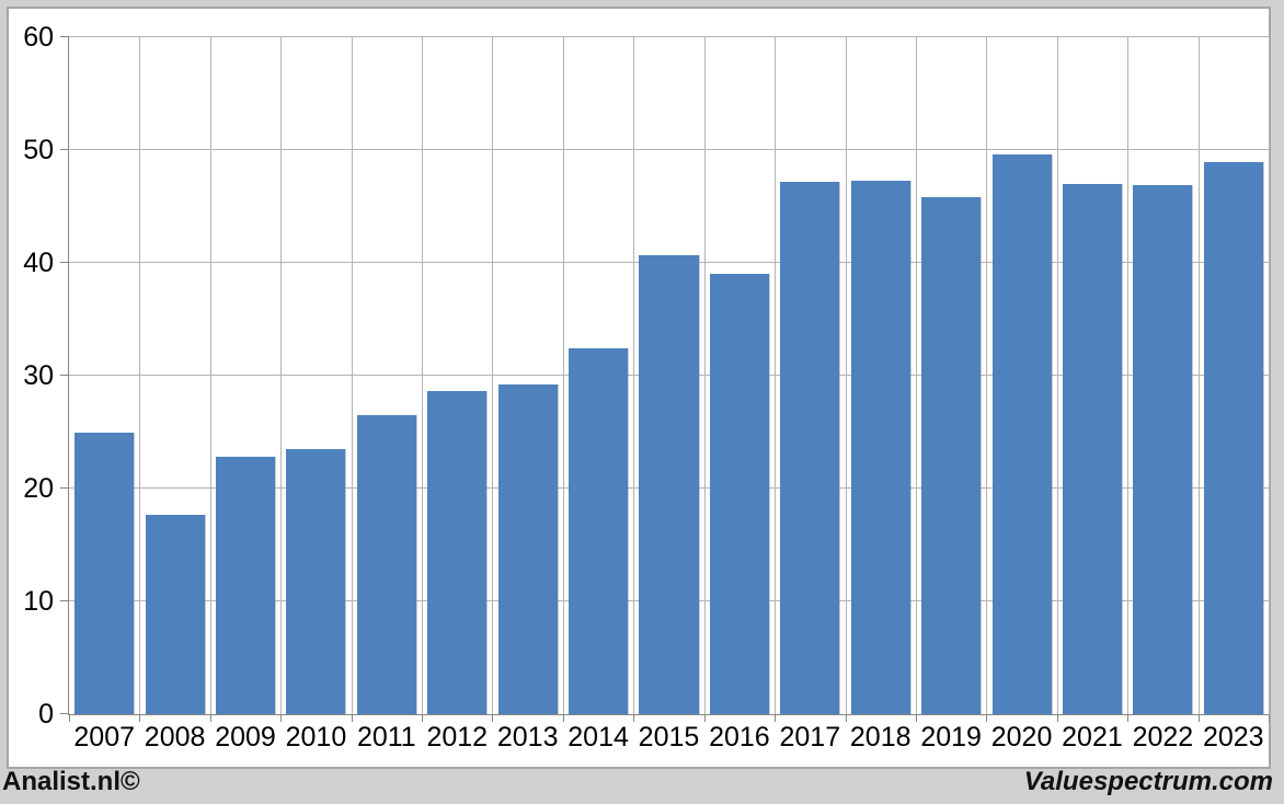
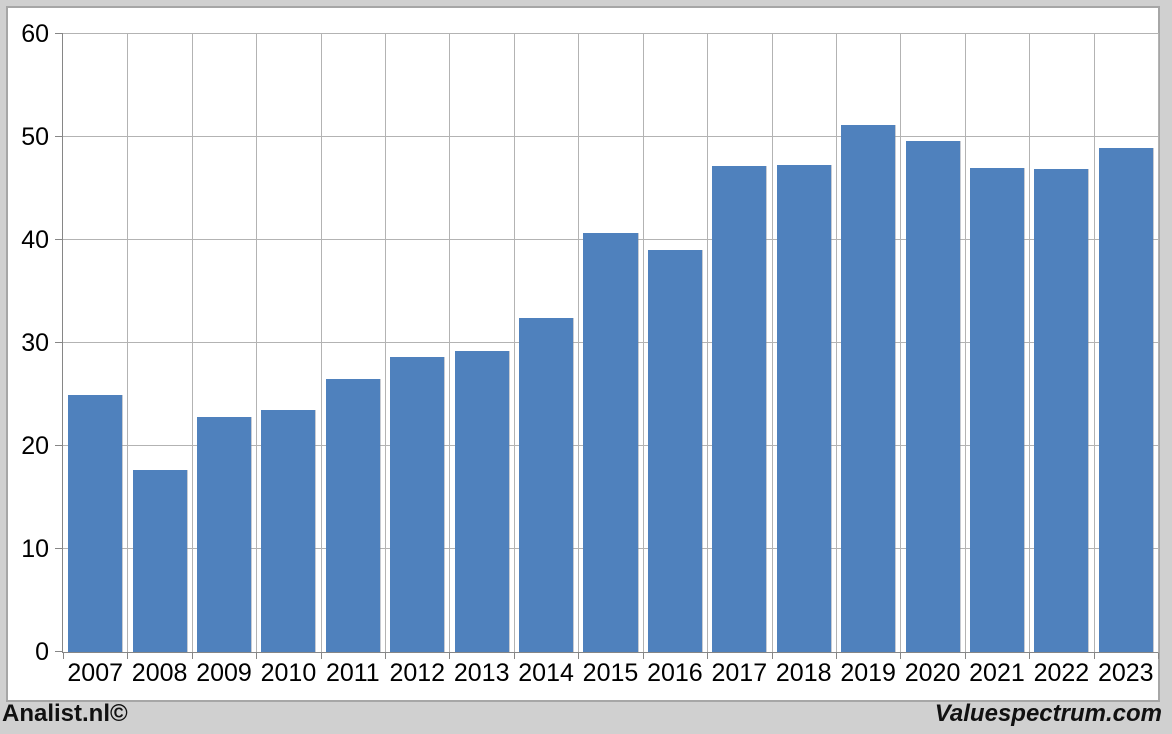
2019: 45.8 -> 51.2
